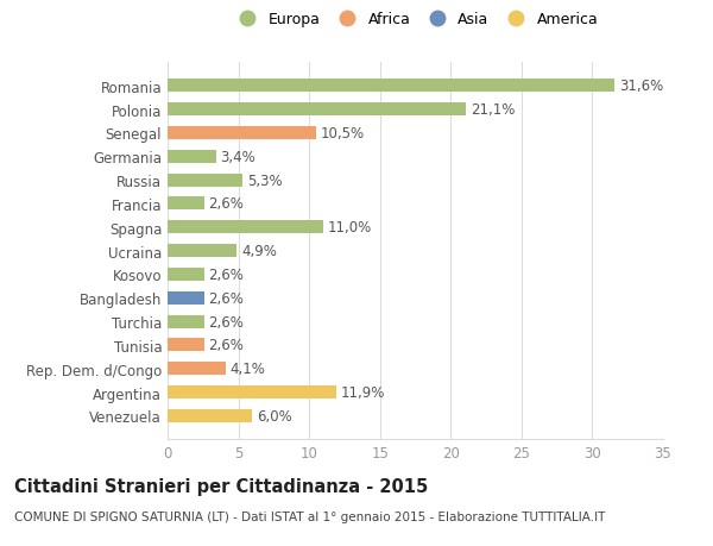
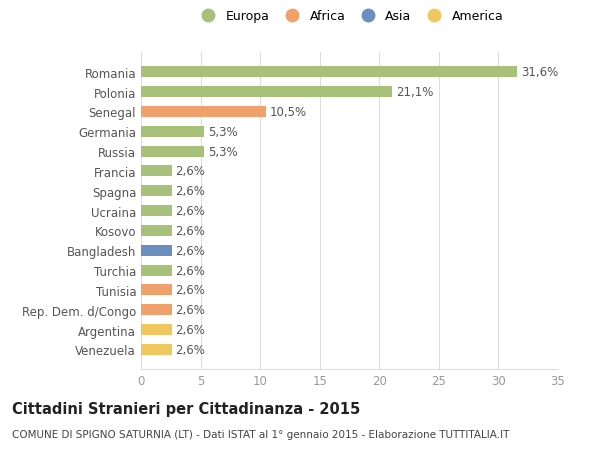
Germania: 3,4% -> 5,3%
Spagna: 11,0% -> 2,6%
Ucraina: 4,9% -> 2,6%
Rep. Dem. d/Congo: 4,1% -> 2,6%
Argentina: 11,9% -> 2,6%
Venezuela: 6,0% -> 2,6%
